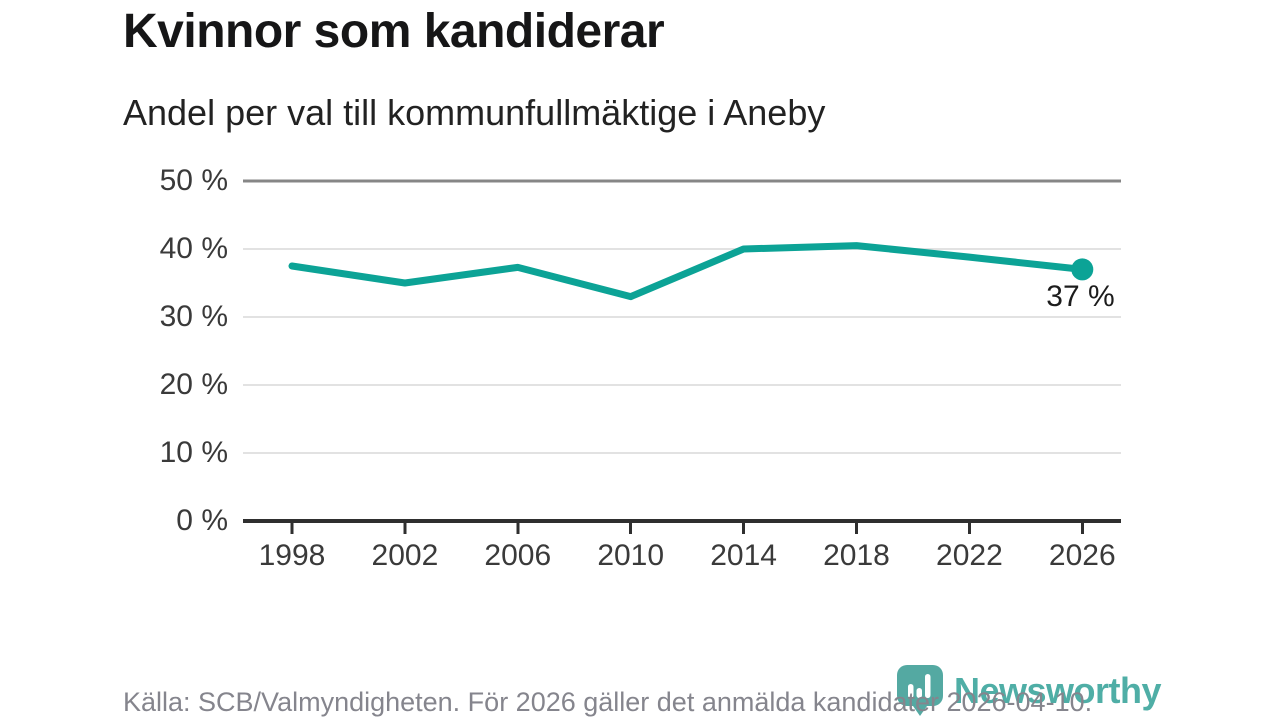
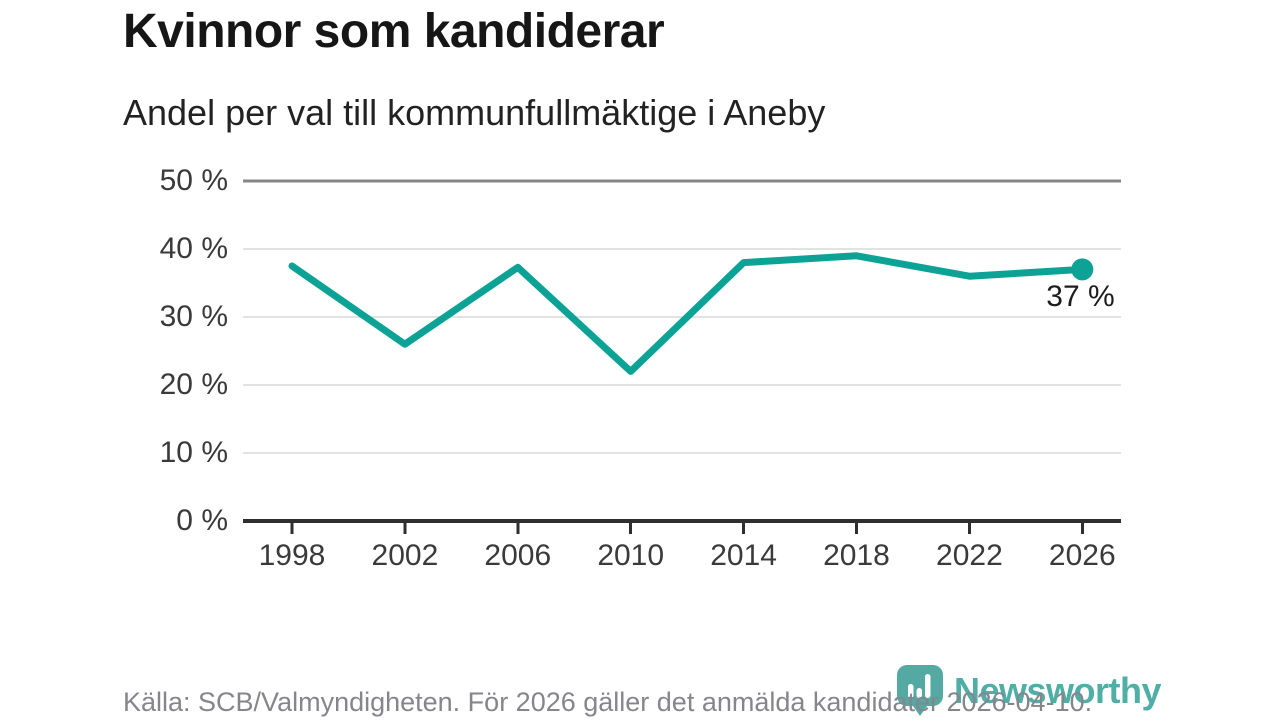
2002: 35% -> 26%
2010: 33% -> 22%
2014: 40% -> 38%
2018: 40% -> 39%
2022: 39% -> 36%
